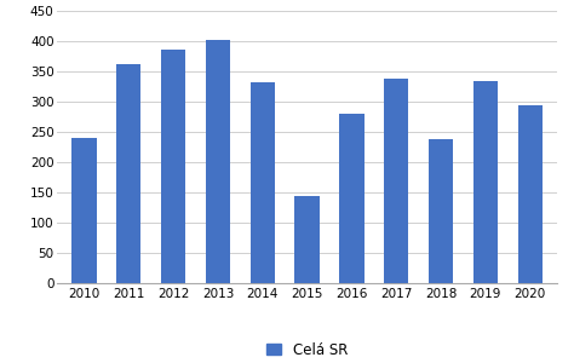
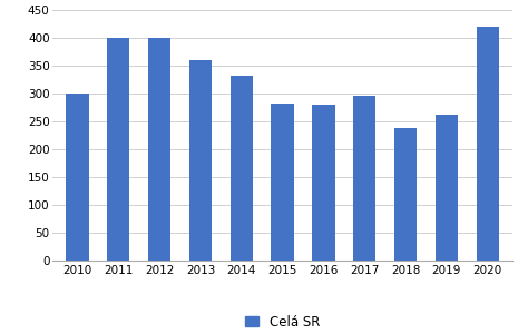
2010: 240 -> 300
2011: 362 -> 400
2012: 386 -> 400
2013: 402 -> 360
2015: 144 -> 282
2017: 338 -> 297
2019: 334 -> 262
2020: 294 -> 421
